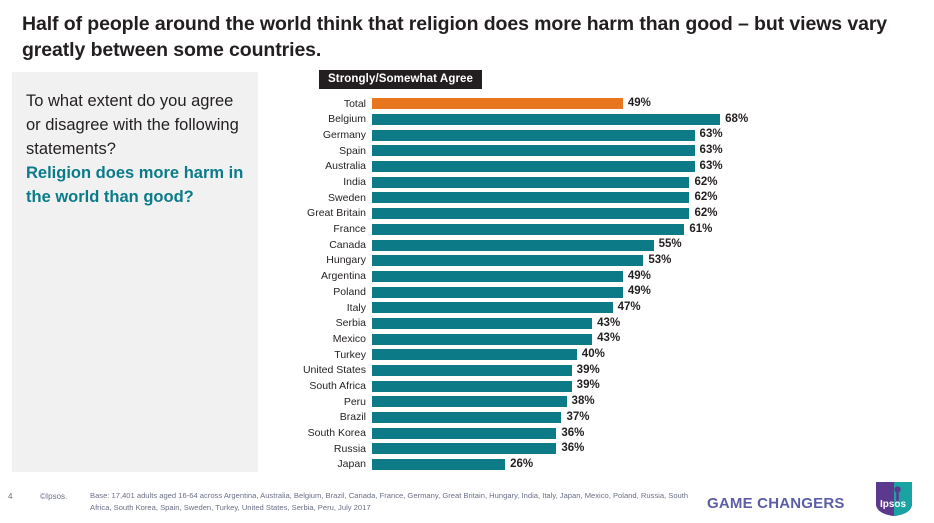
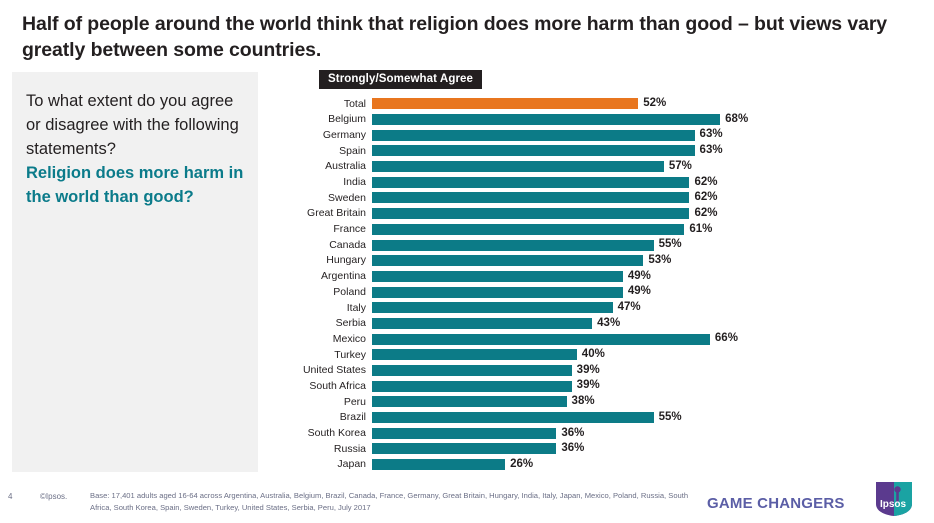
Total: 49% -> 52%
Australia: 63% -> 57%
Mexico: 43% -> 66%
Brazil: 37% -> 55%
